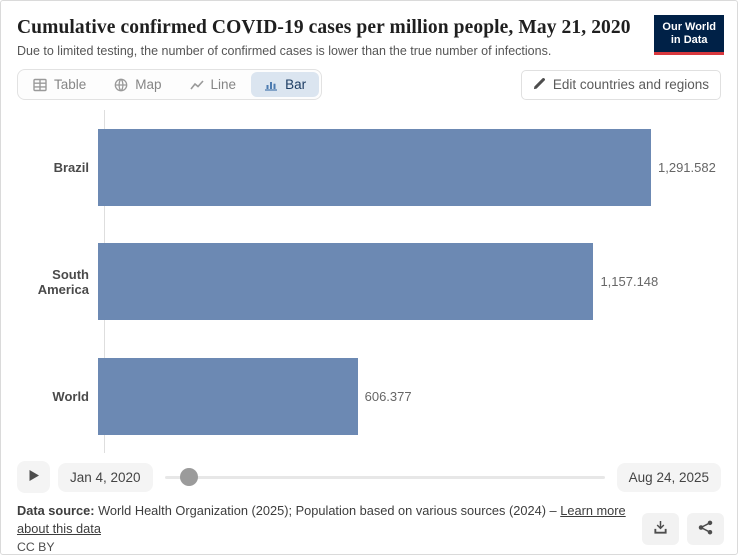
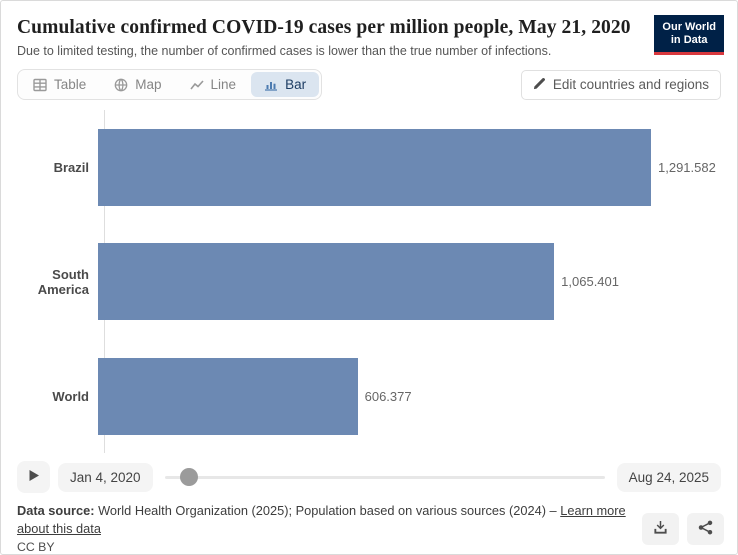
South America: 1,157.148 -> 1,065.401
